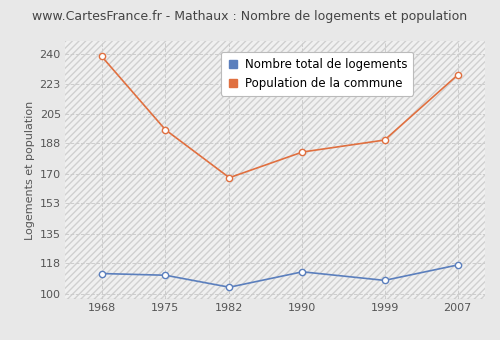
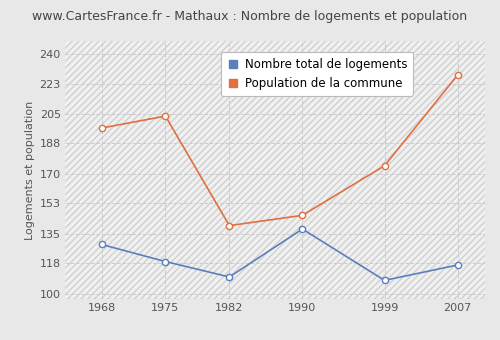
Nombre total de logements/1968: 112 -> 129
Population de la commune/1968: 239 -> 197
Nombre total de logements/1975: 111 -> 119
Population de la commune/1975: 196 -> 204
Nombre total de logements/1982: 104 -> 110
Population de la commune/1982: 168 -> 140
Nombre total de logements/1990: 113 -> 138
Population de la commune/1990: 183 -> 146
Population de la commune/1999: 190 -> 175
